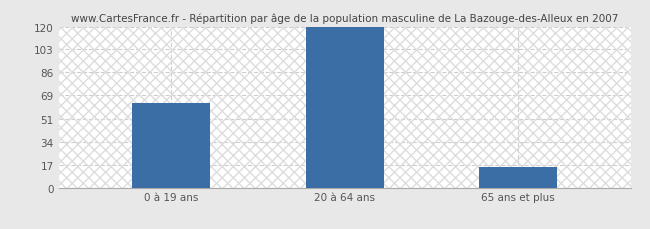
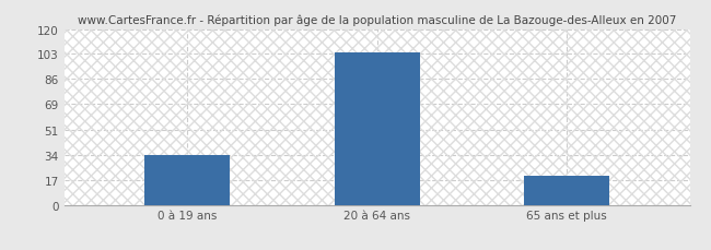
0 à 19 ans: 63 -> 34
20 à 64 ans: 120 -> 104
65 ans et plus: 15 -> 20
